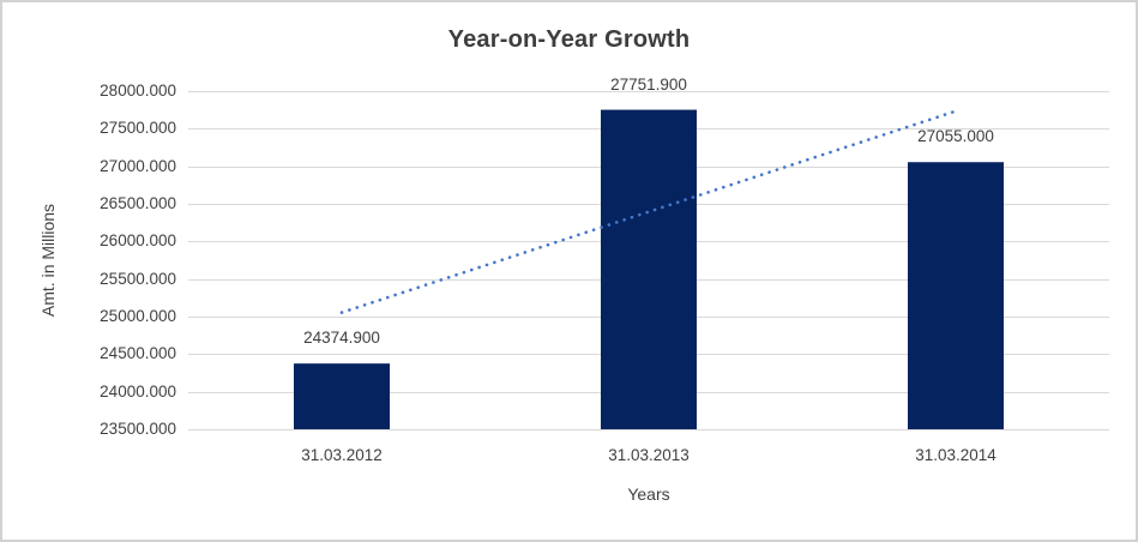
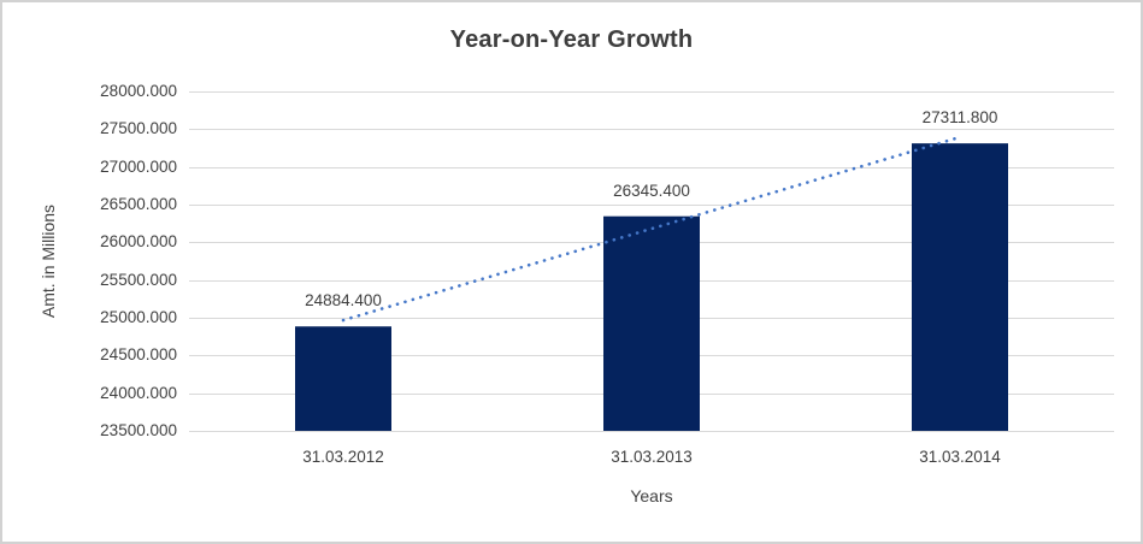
31.03.2012: 24374.900 -> 24884.400
31.03.2013: 27751.900 -> 26345.400
31.03.2014: 27055.000 -> 27311.800
